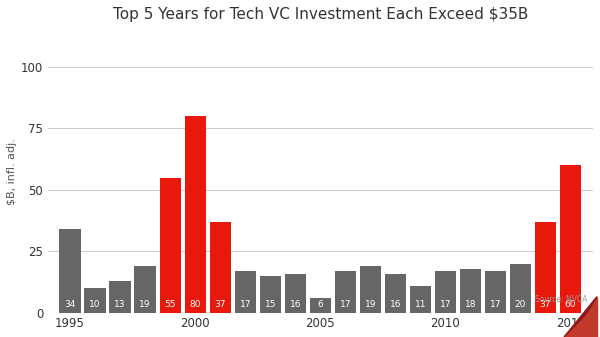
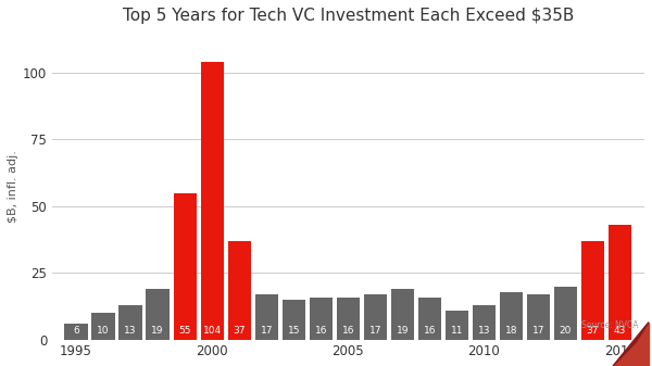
1995: 34 -> 6
2000: 80 -> 104
2005: 6 -> 16
2010: 17 -> 13
2015: 60 -> 43
